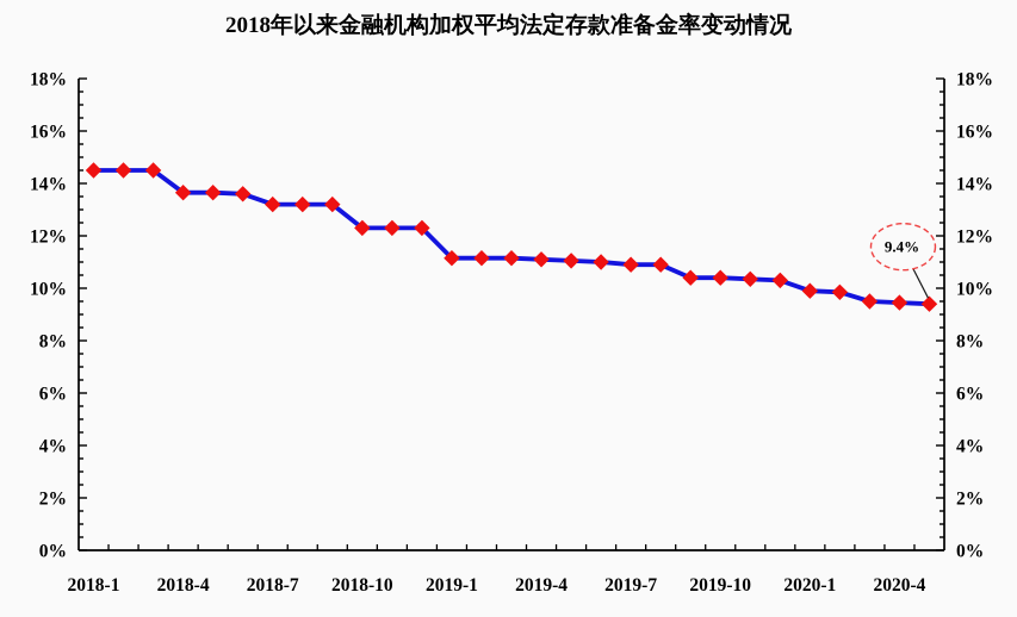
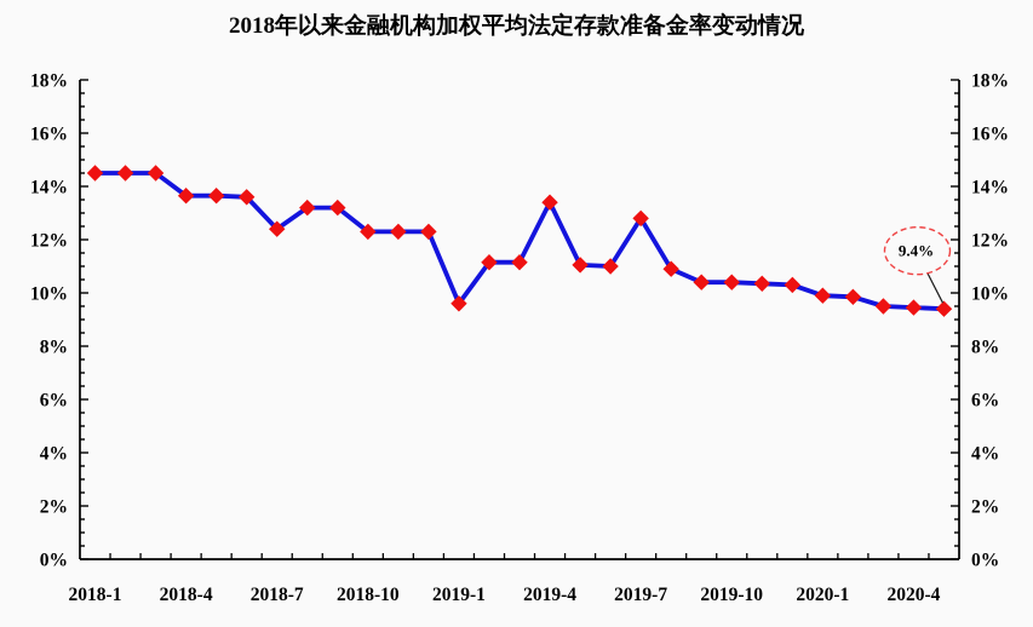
2018-7: 13.2% -> 12.4%
2019-1: 11.2% -> 9.6%
2019-4: 11.1% -> 13.4%
2019-7: 10.9% -> 12.8%
